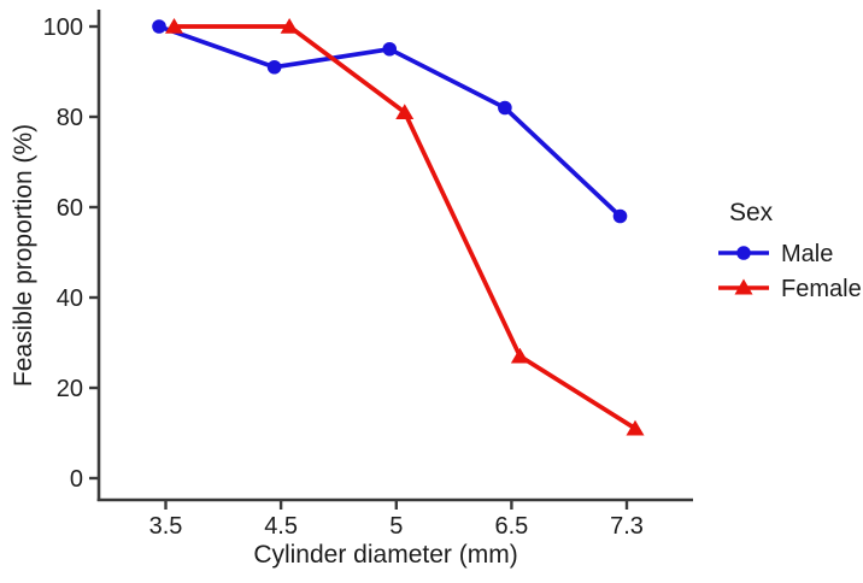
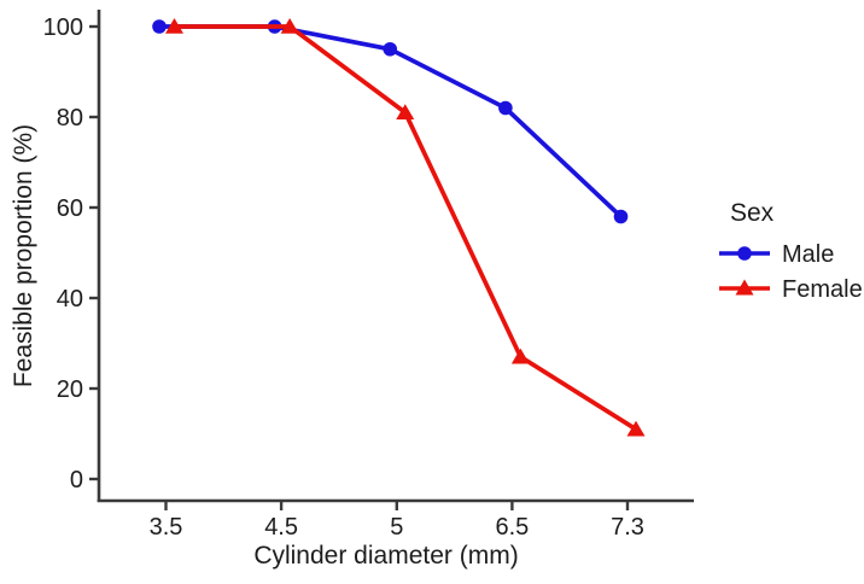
Male/4.5: 91 -> 100
